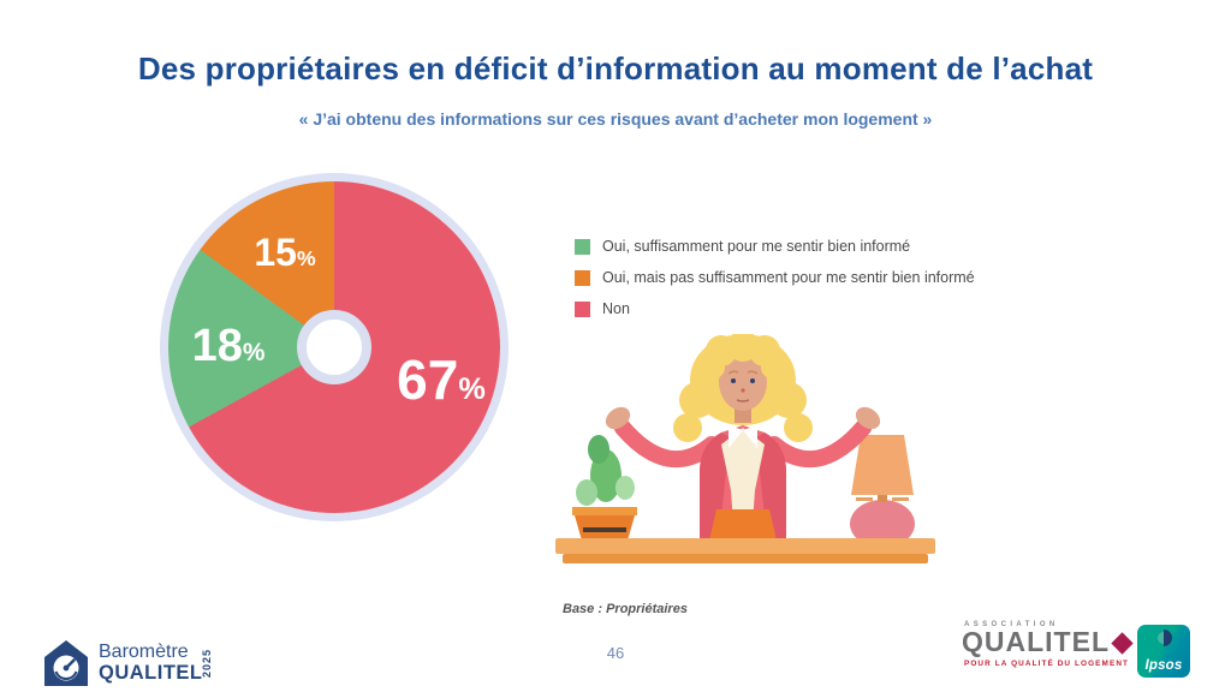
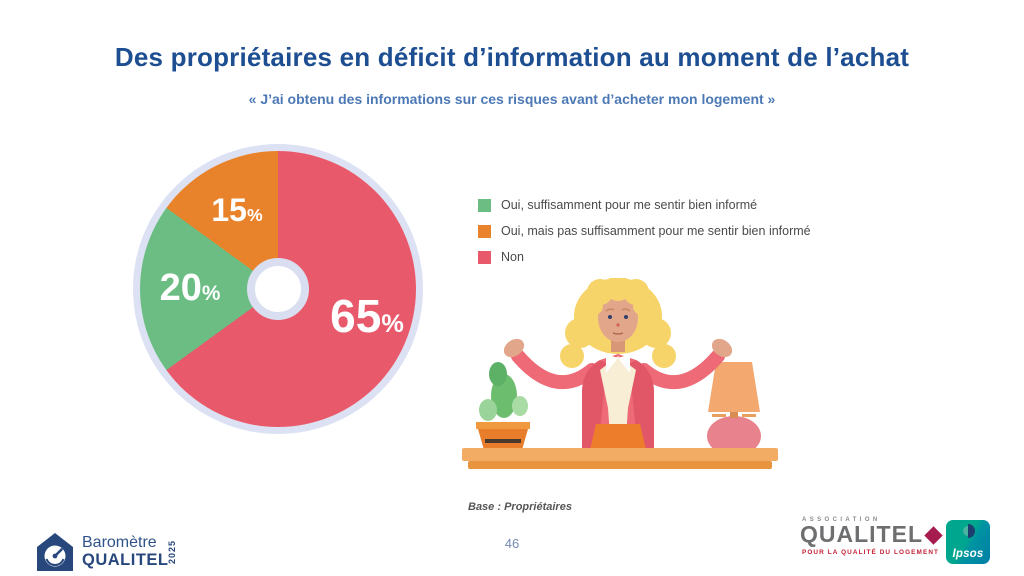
Non: 67 -> 65
Oui, suffisamment pour me sentir bien informé: 18 -> 20
